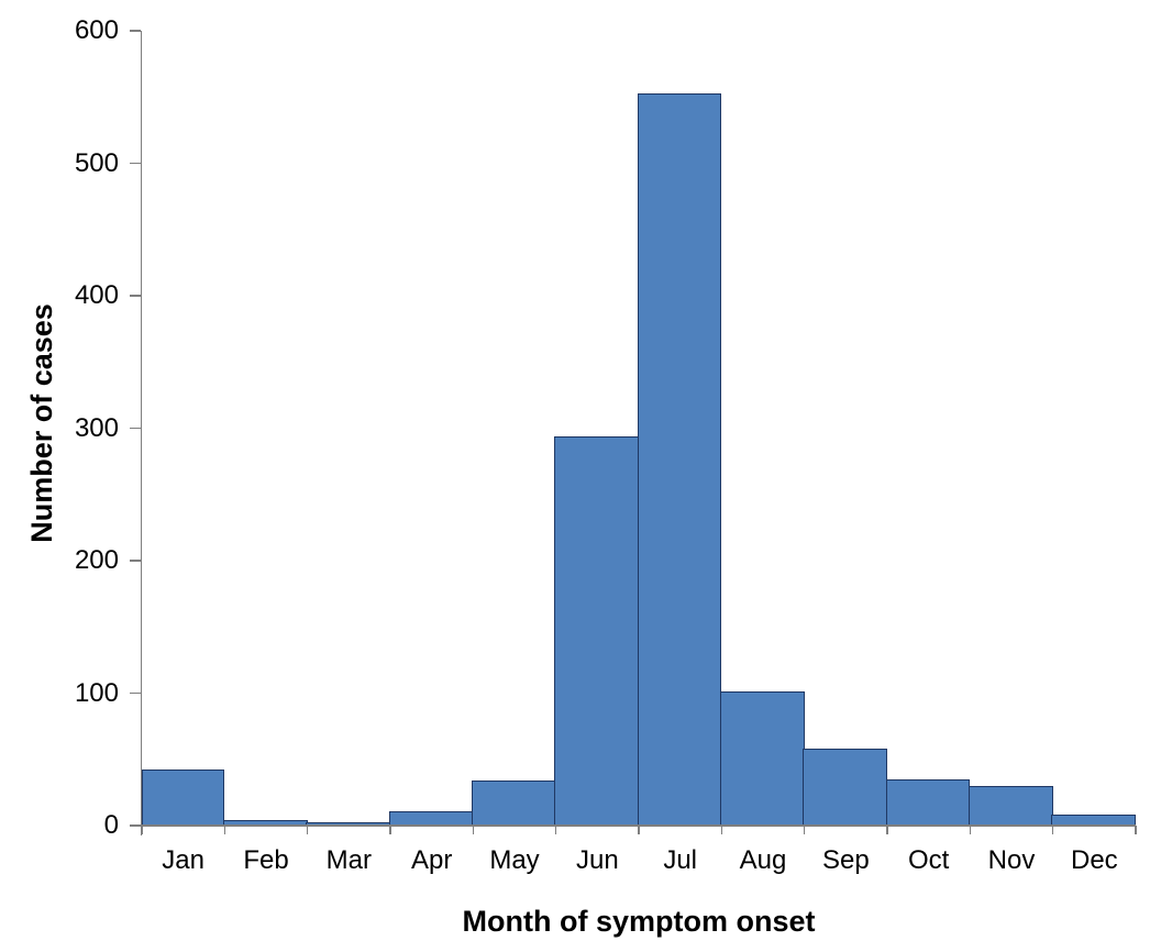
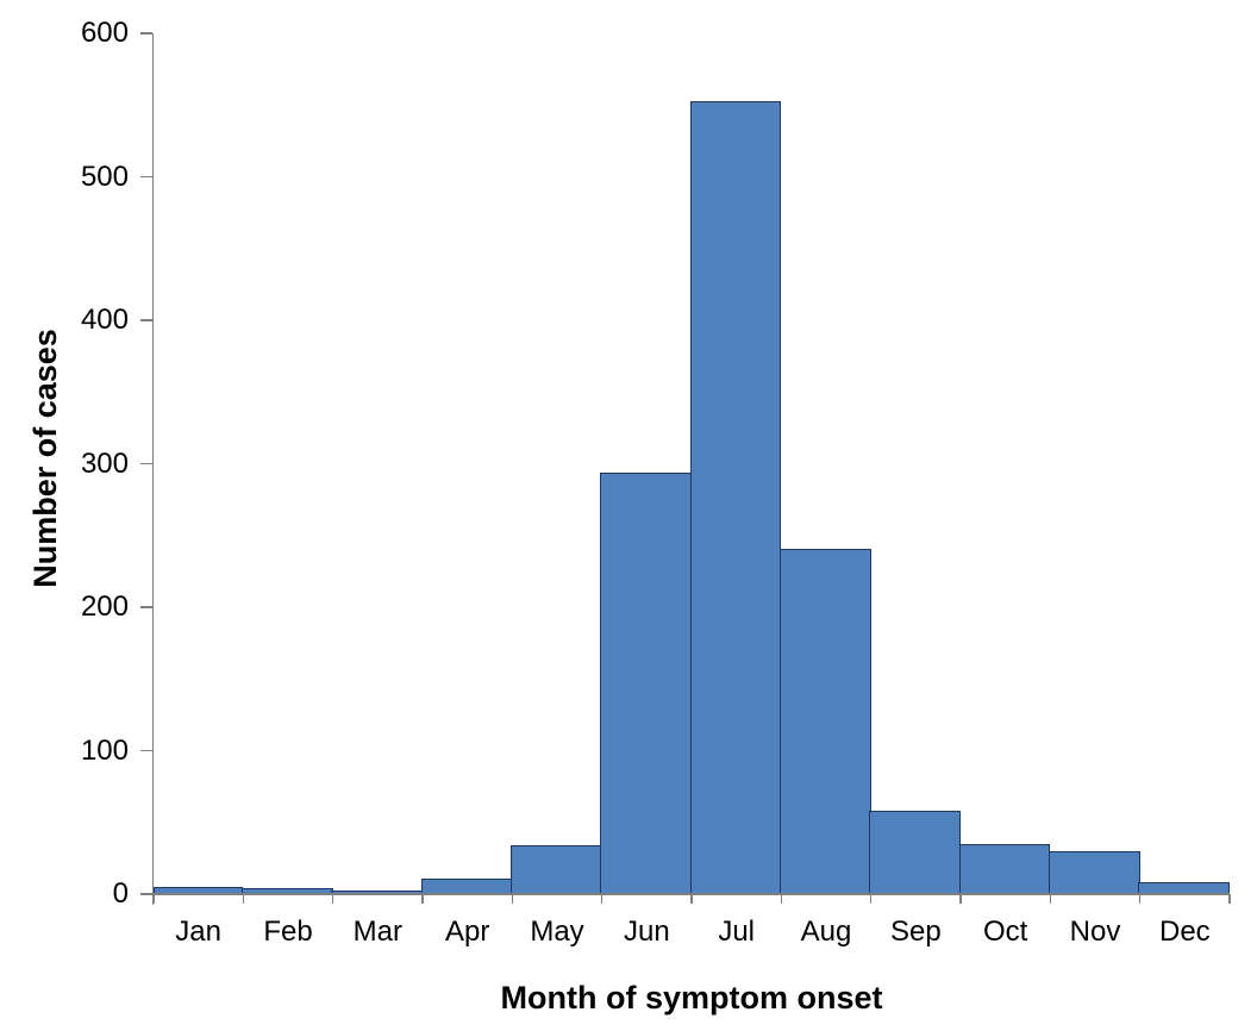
Jan: 42 -> 5
Aug: 101 -> 241
